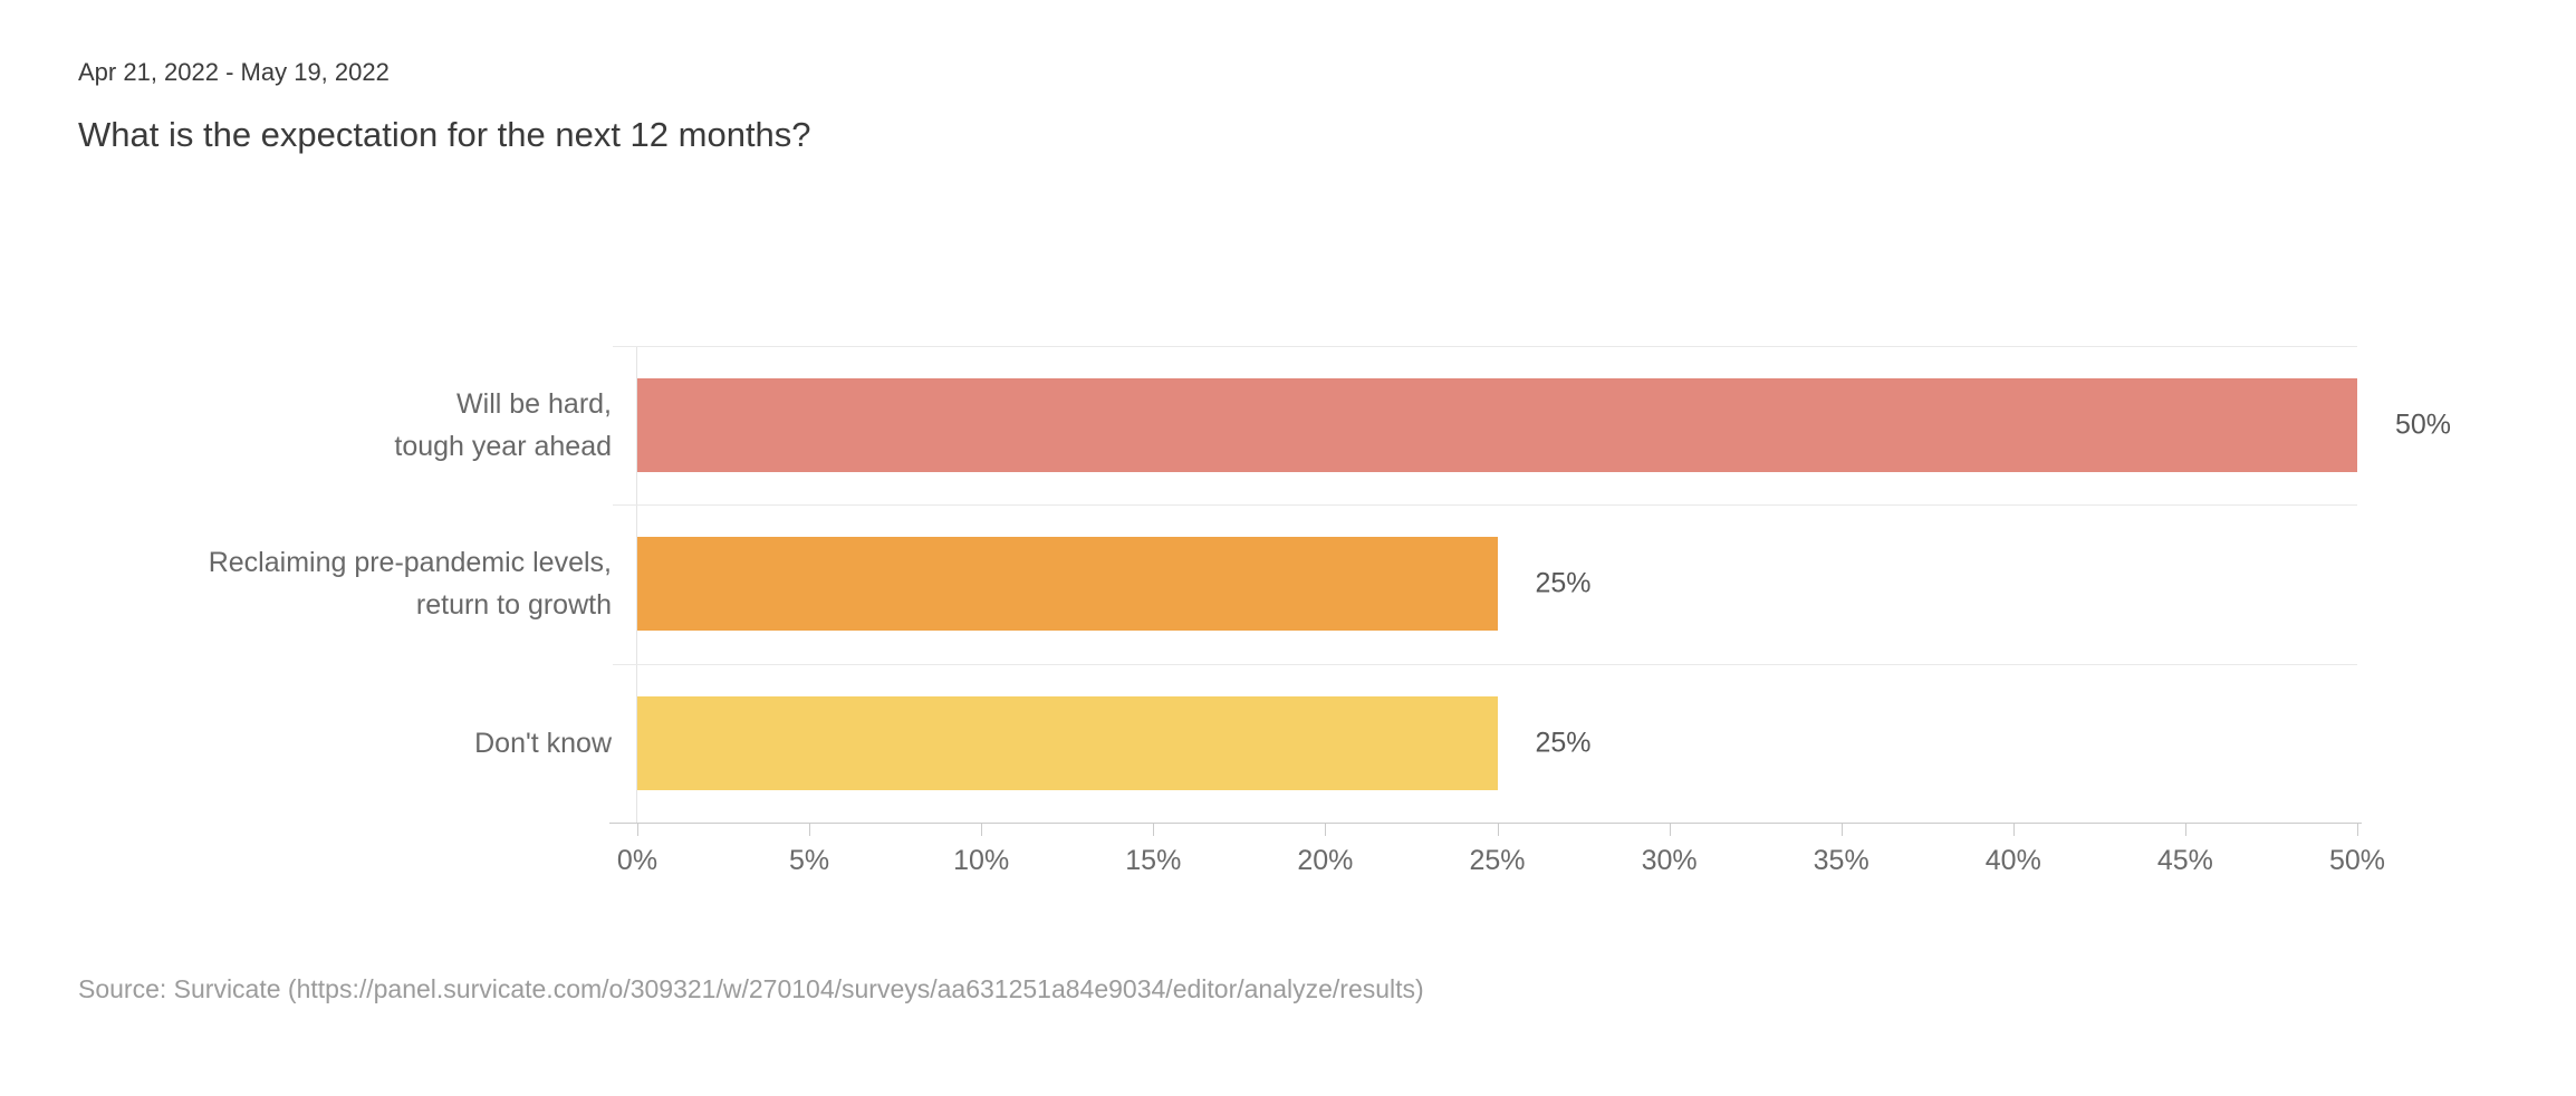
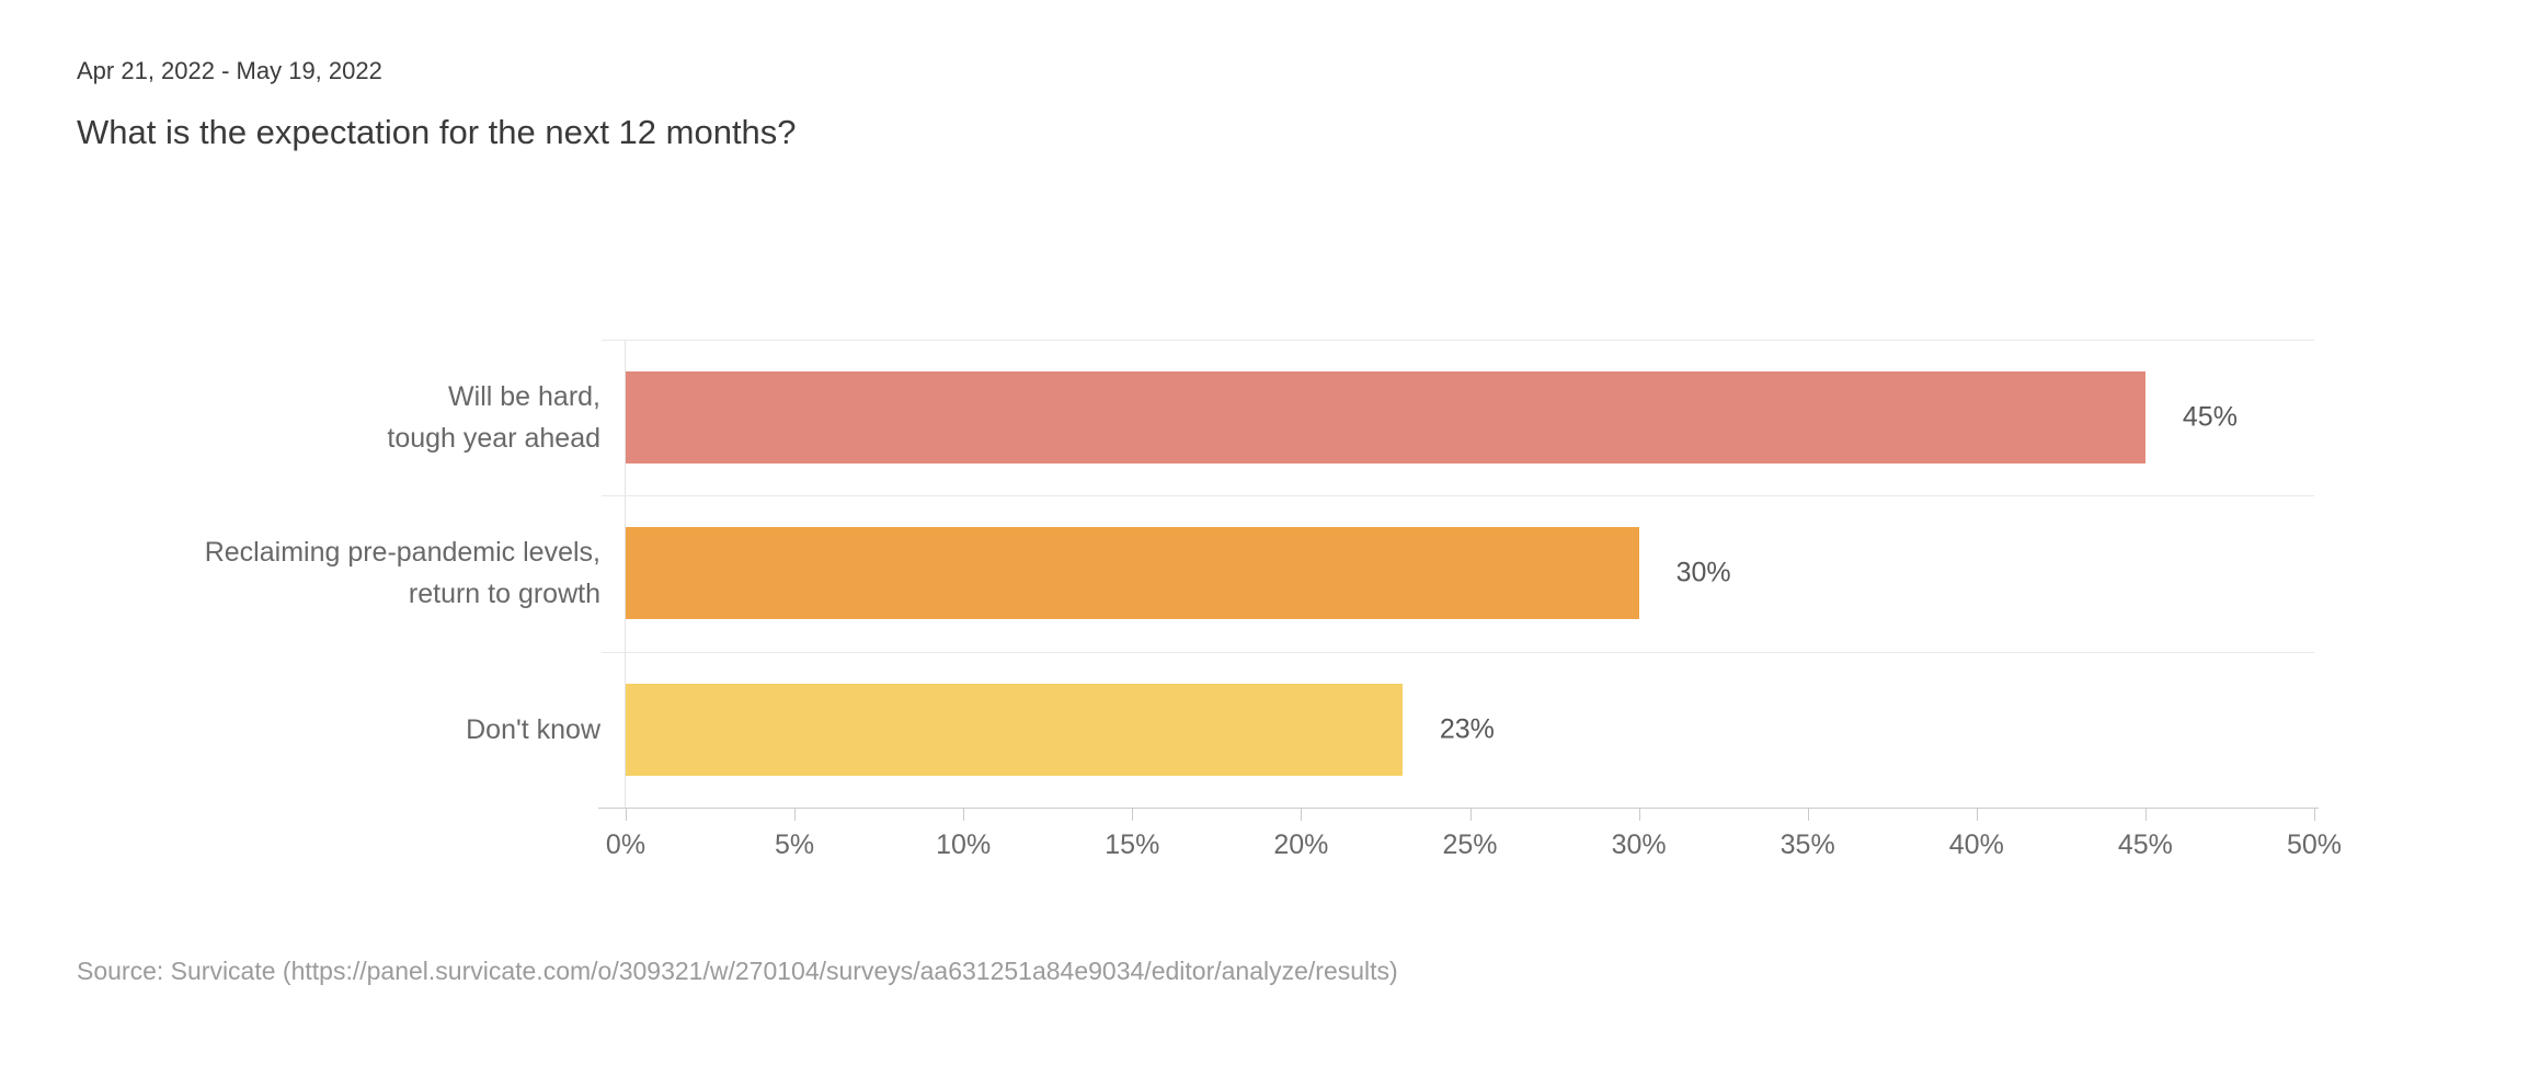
Will be hard, tough year ahead: 50% -> 45%
Reclaiming pre-pandemic levels, return to growth: 25% -> 30%
Don't know: 25% -> 23%
